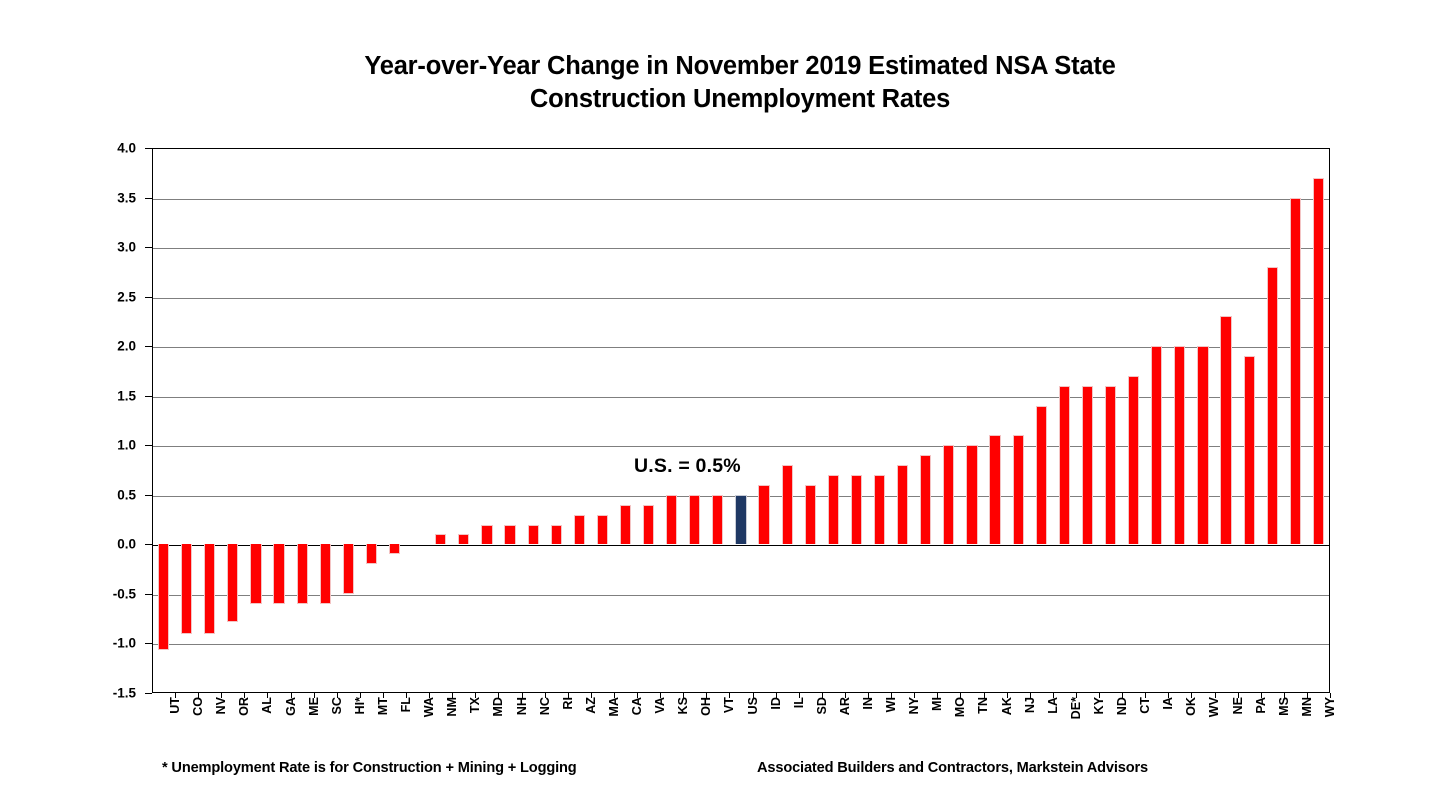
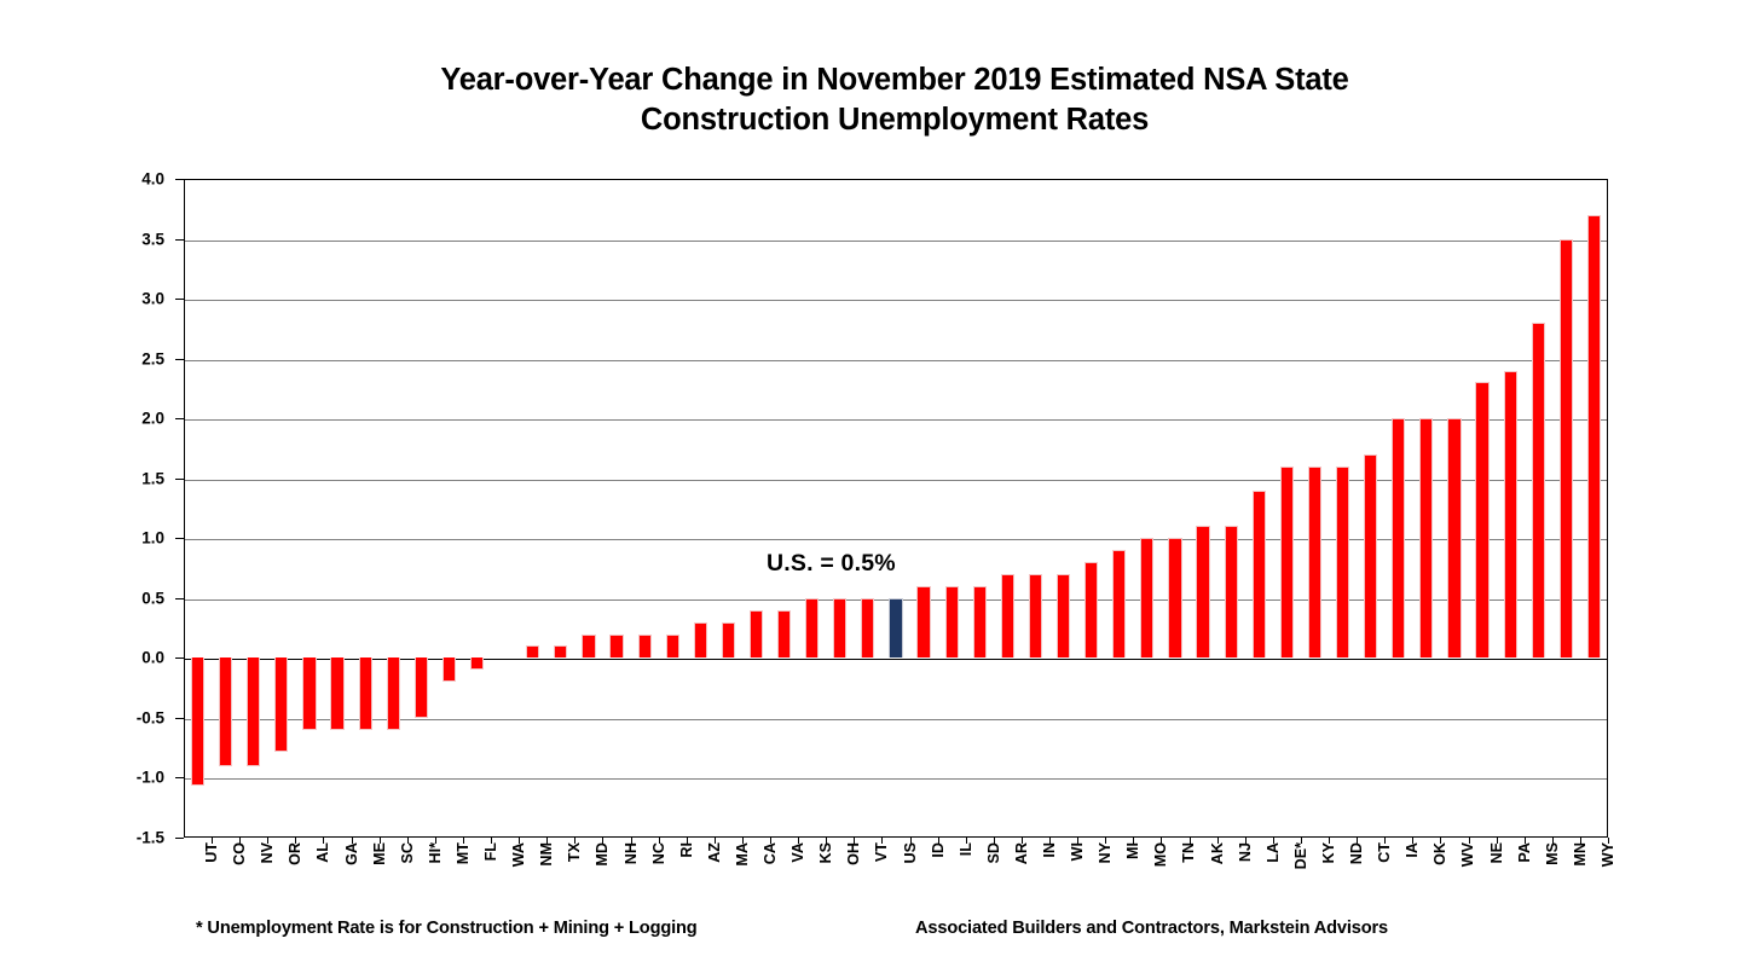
IL: 0.8 -> 0.6
PA: 1.9 -> 2.4
